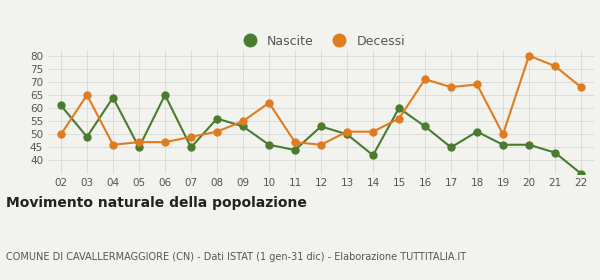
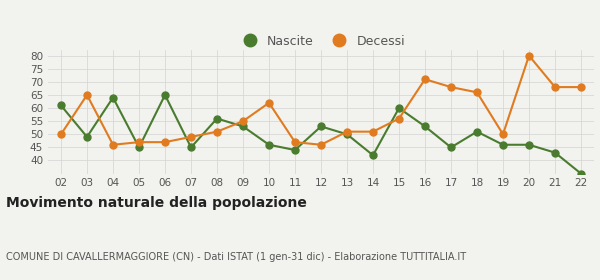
Decessi/18: 69 -> 66
Decessi/21: 76 -> 68
